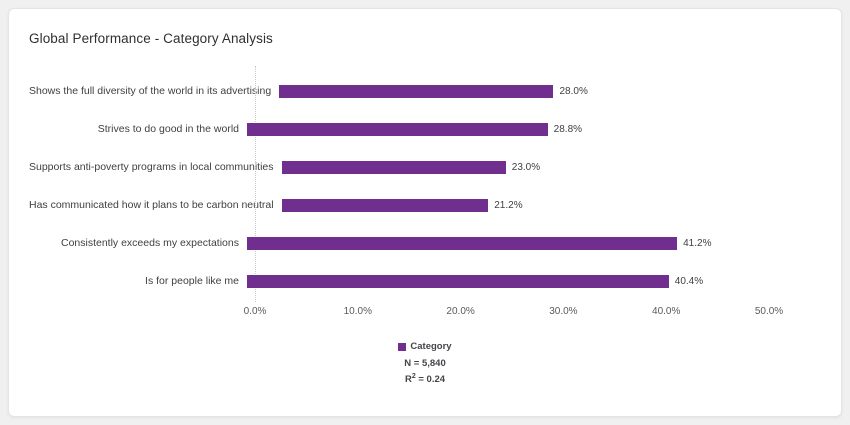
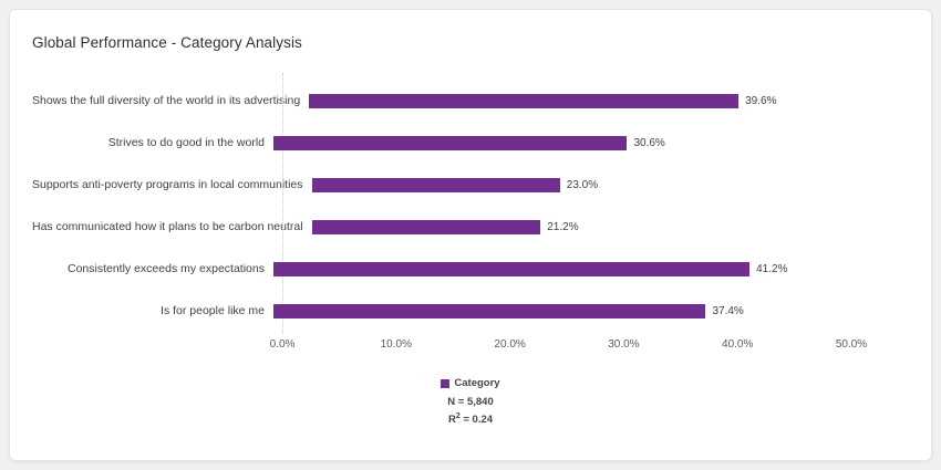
Shows the full diversity of the world in its advertising: 28.0% -> 39.6%
Strives to do good in the world: 28.8% -> 30.6%
Is for people like me: 40.4% -> 37.4%
